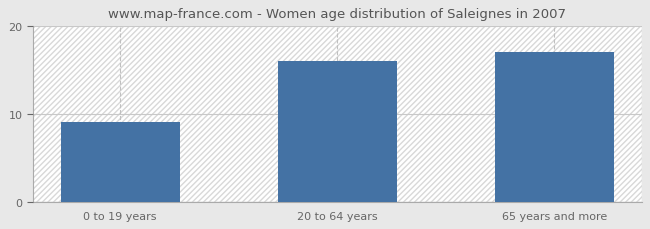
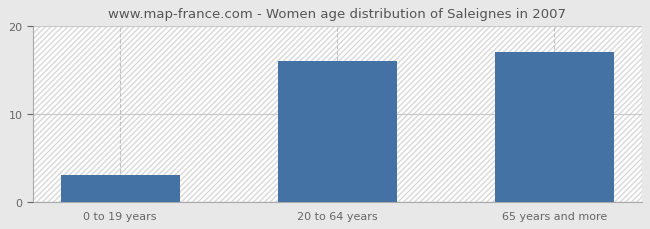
0 to 19 years: 9 -> 3
